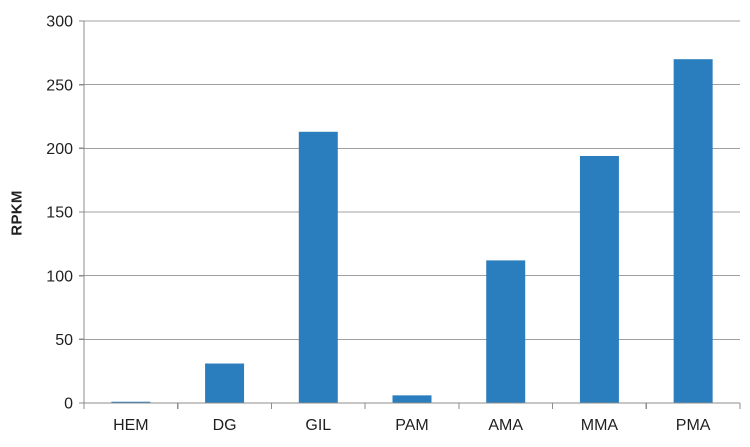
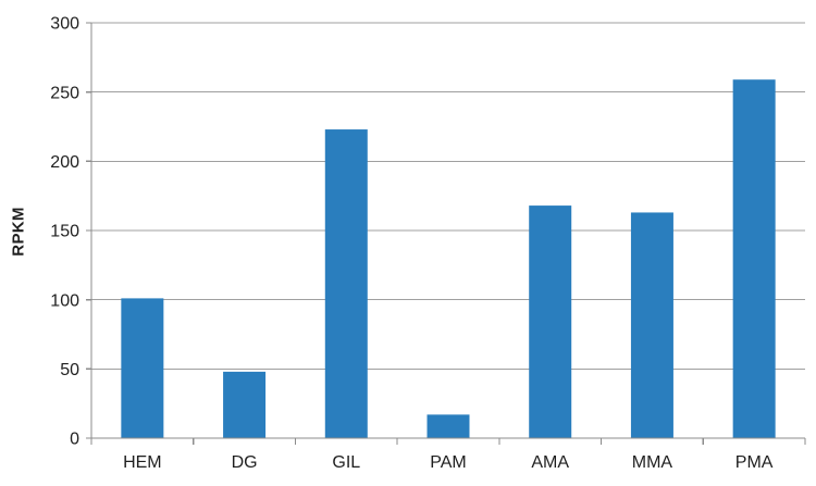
HEM: 1 -> 101
DG: 31 -> 48
GIL: 213 -> 223
PAM: 6 -> 17
AMA: 112 -> 168
MMA: 194 -> 163
PMA: 270 -> 259
